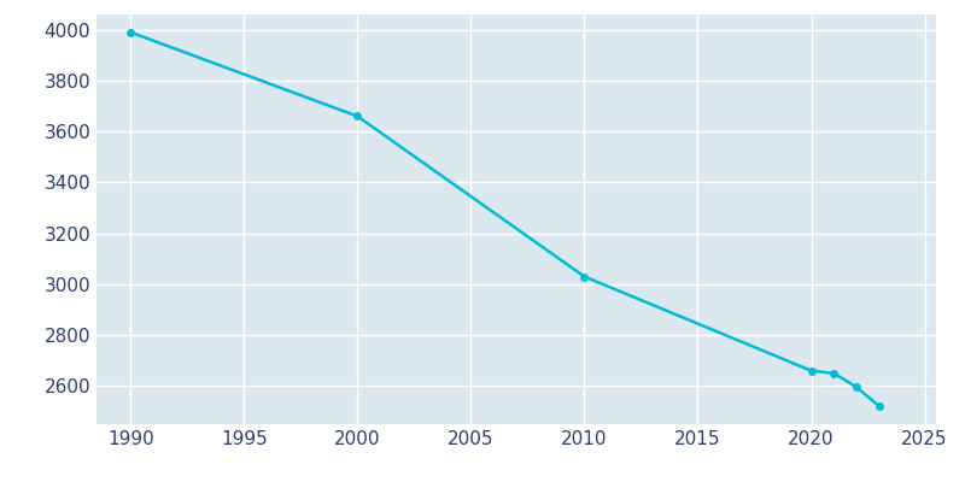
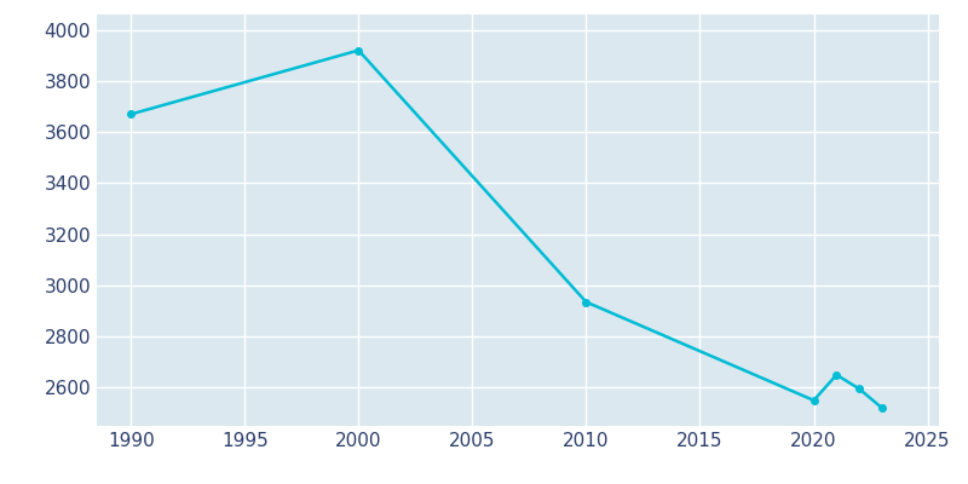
1990: 3990 -> 3670
2000: 3660 -> 3920
2010: 3030 -> 2935
2020: 2660 -> 2550
